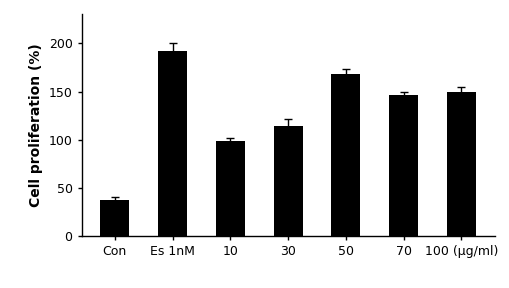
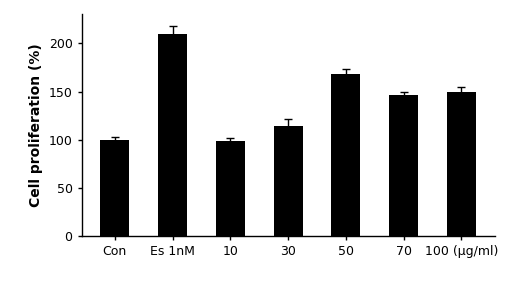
Con: 38 -> 100
Es 1nM: 192 -> 210
